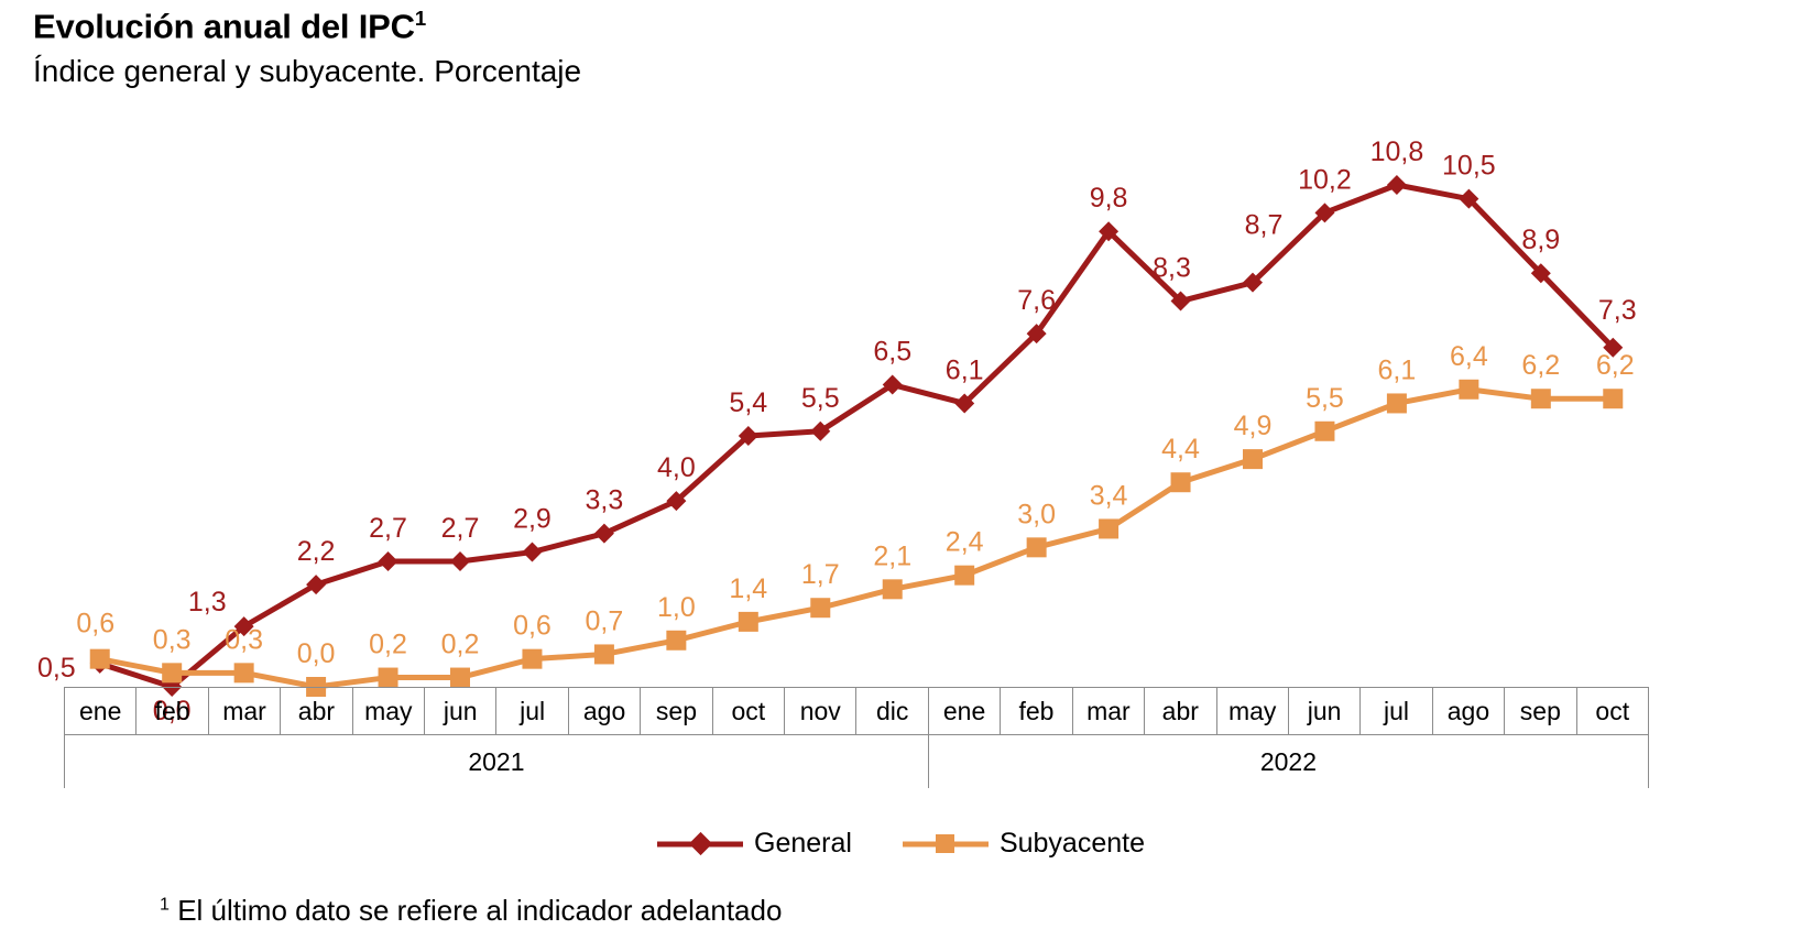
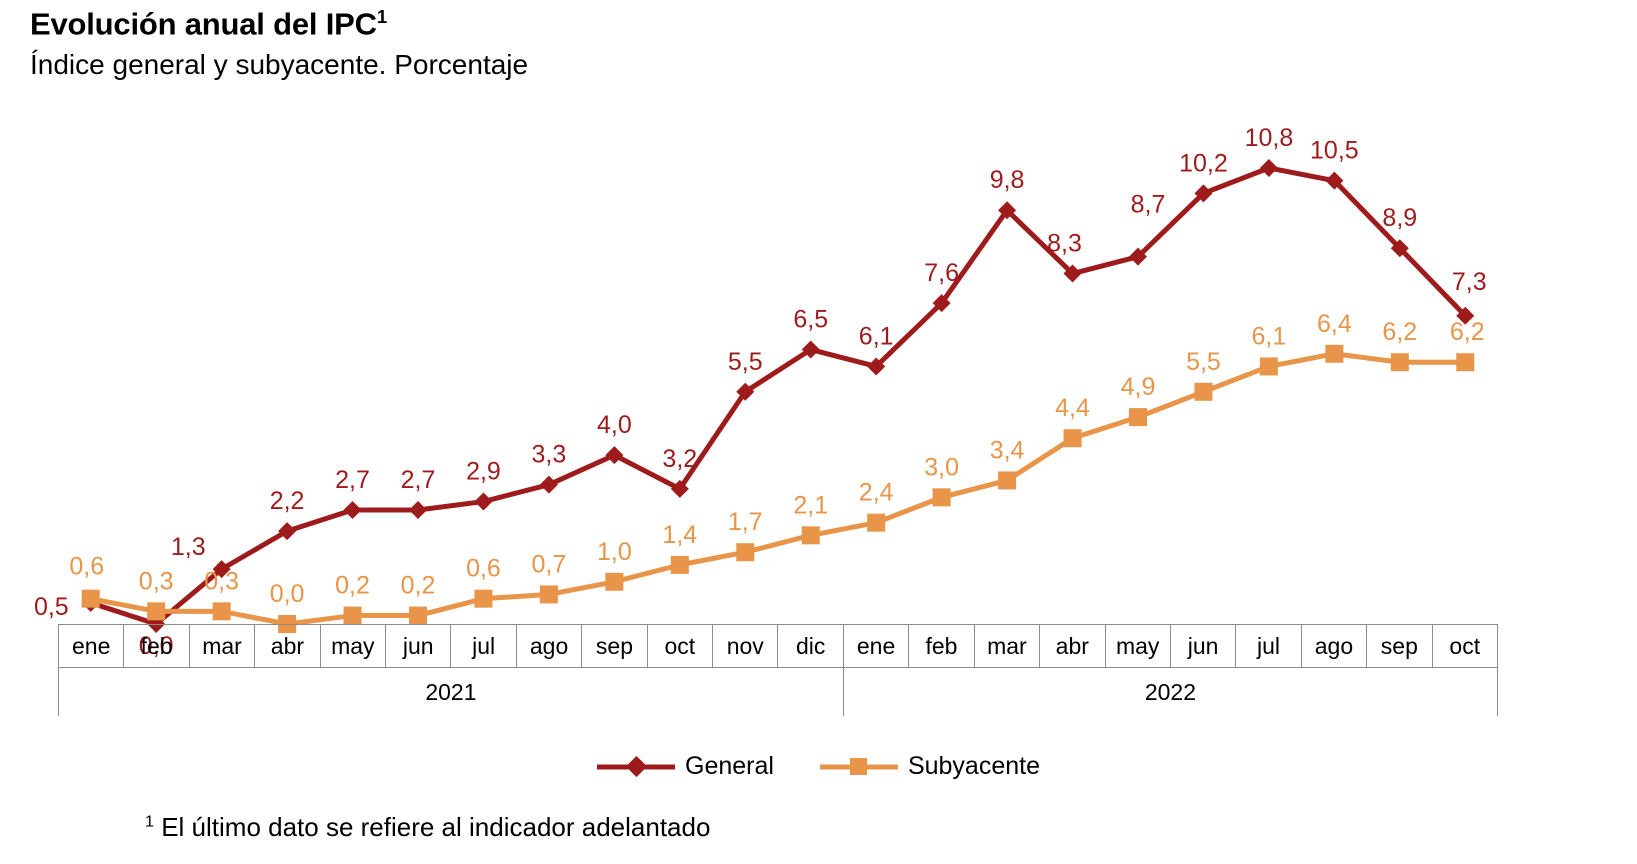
General/oct 2021: 5,4 -> 3,2
